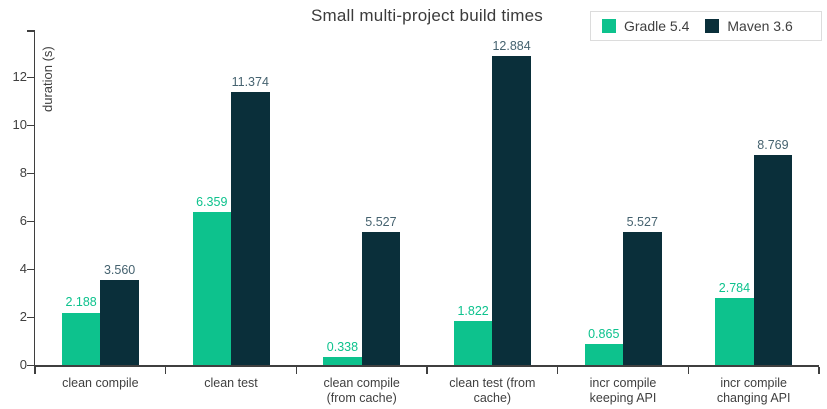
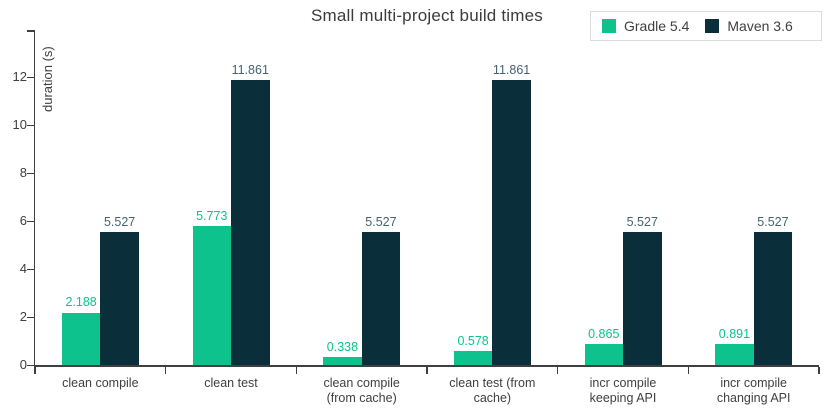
Maven 3.6/clean compile: 3.560 -> 5.527
Gradle 5.4/clean test: 6.359 -> 5.773
Maven 3.6/clean test: 11.374 -> 11.861
Gradle 5.4/clean test (from cache): 1.822 -> 0.578
Maven 3.6/clean test (from cache): 12.884 -> 11.861
Gradle 5.4/incr compile changing API: 2.784 -> 0.891
Maven 3.6/incr compile changing API: 8.769 -> 5.527
